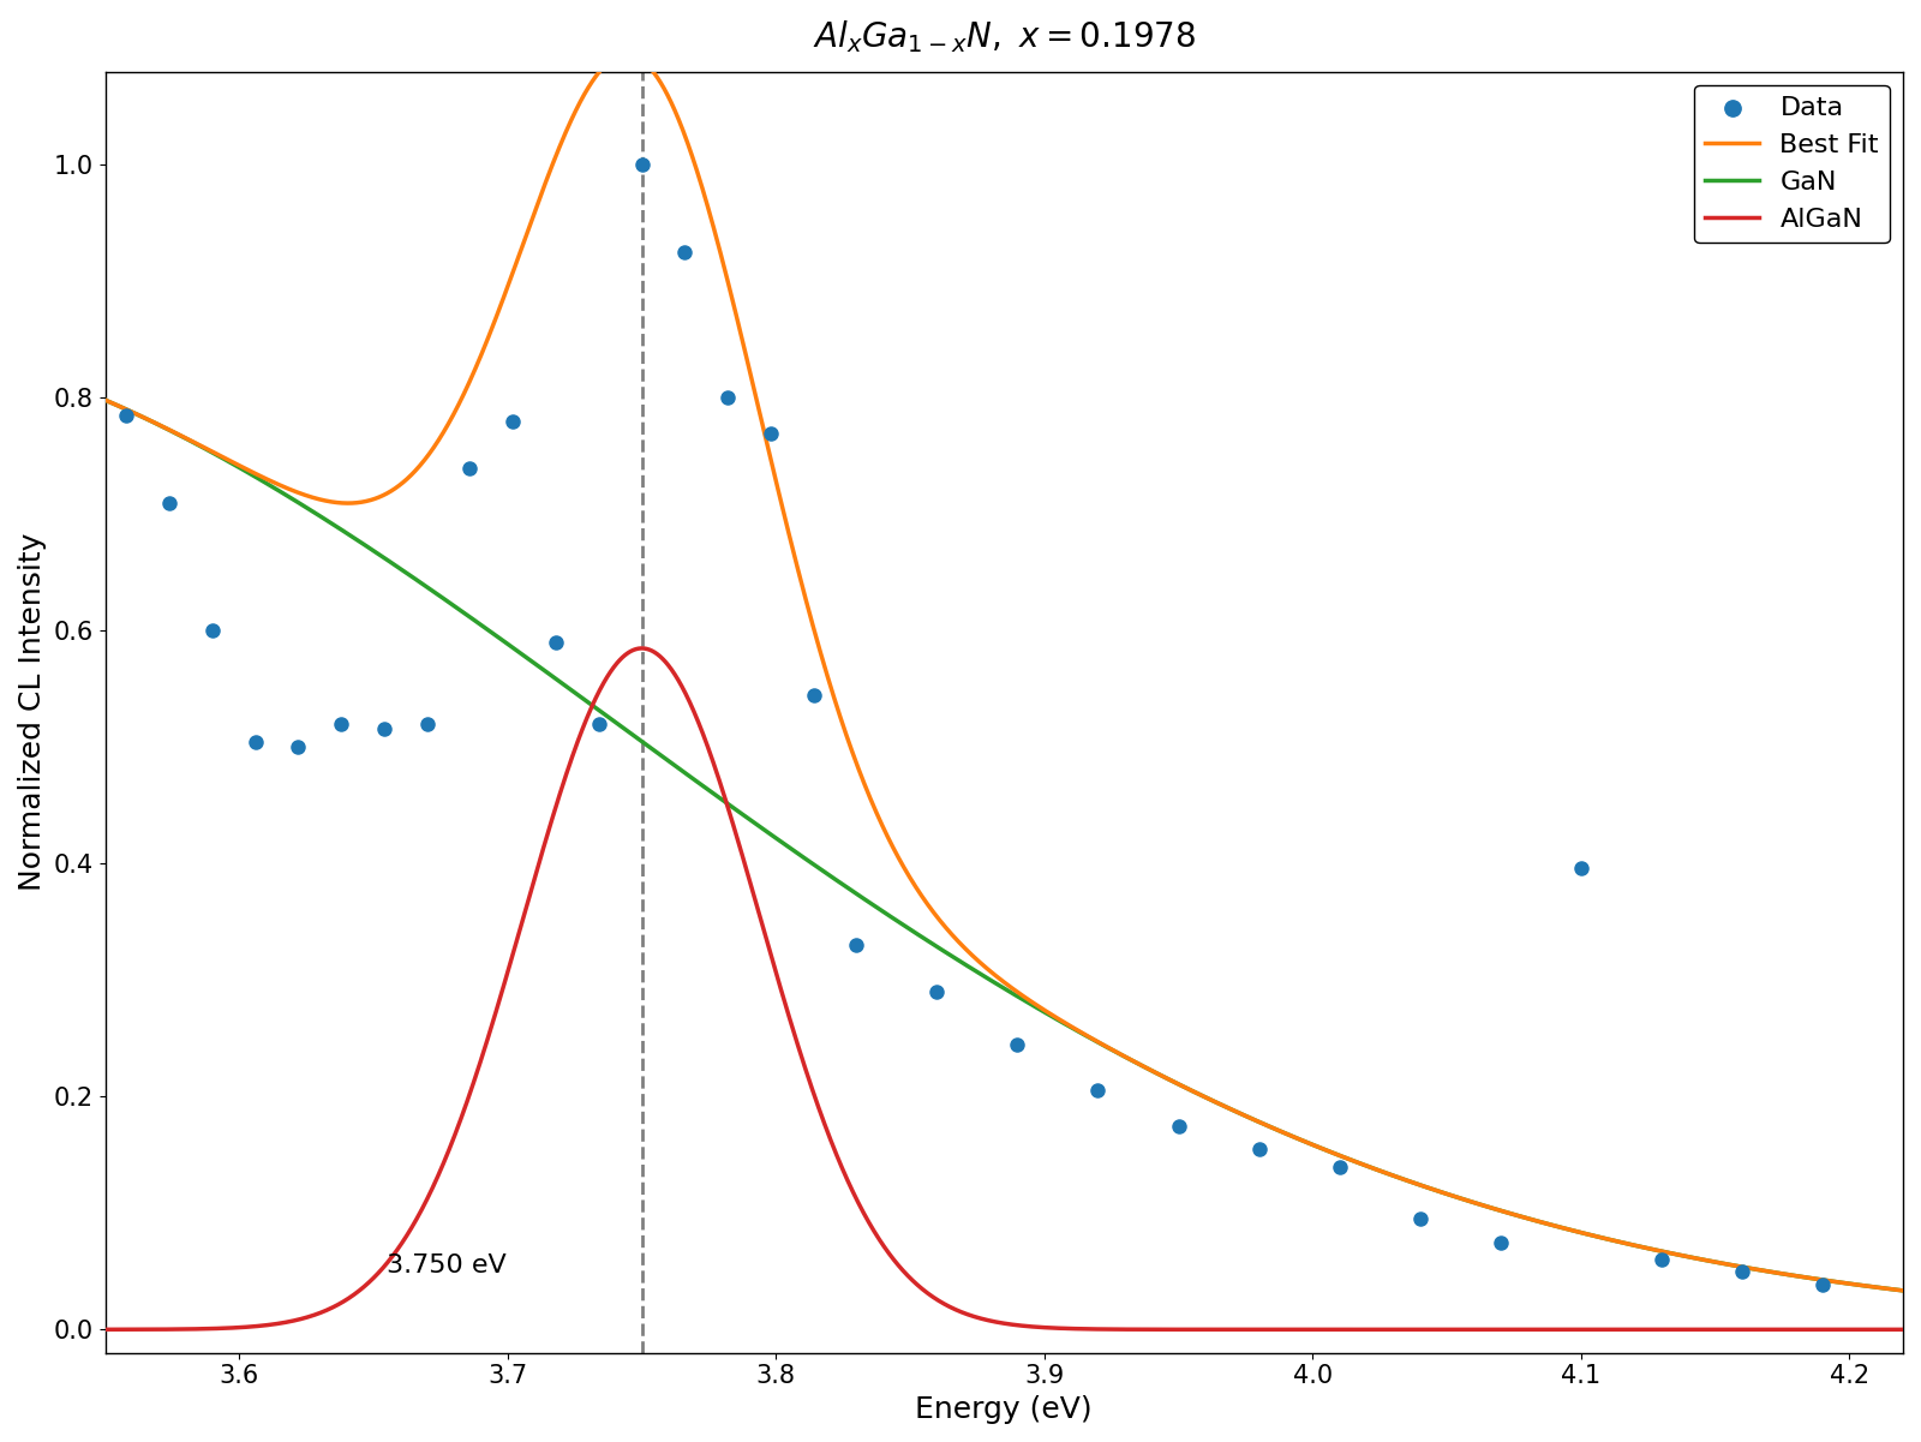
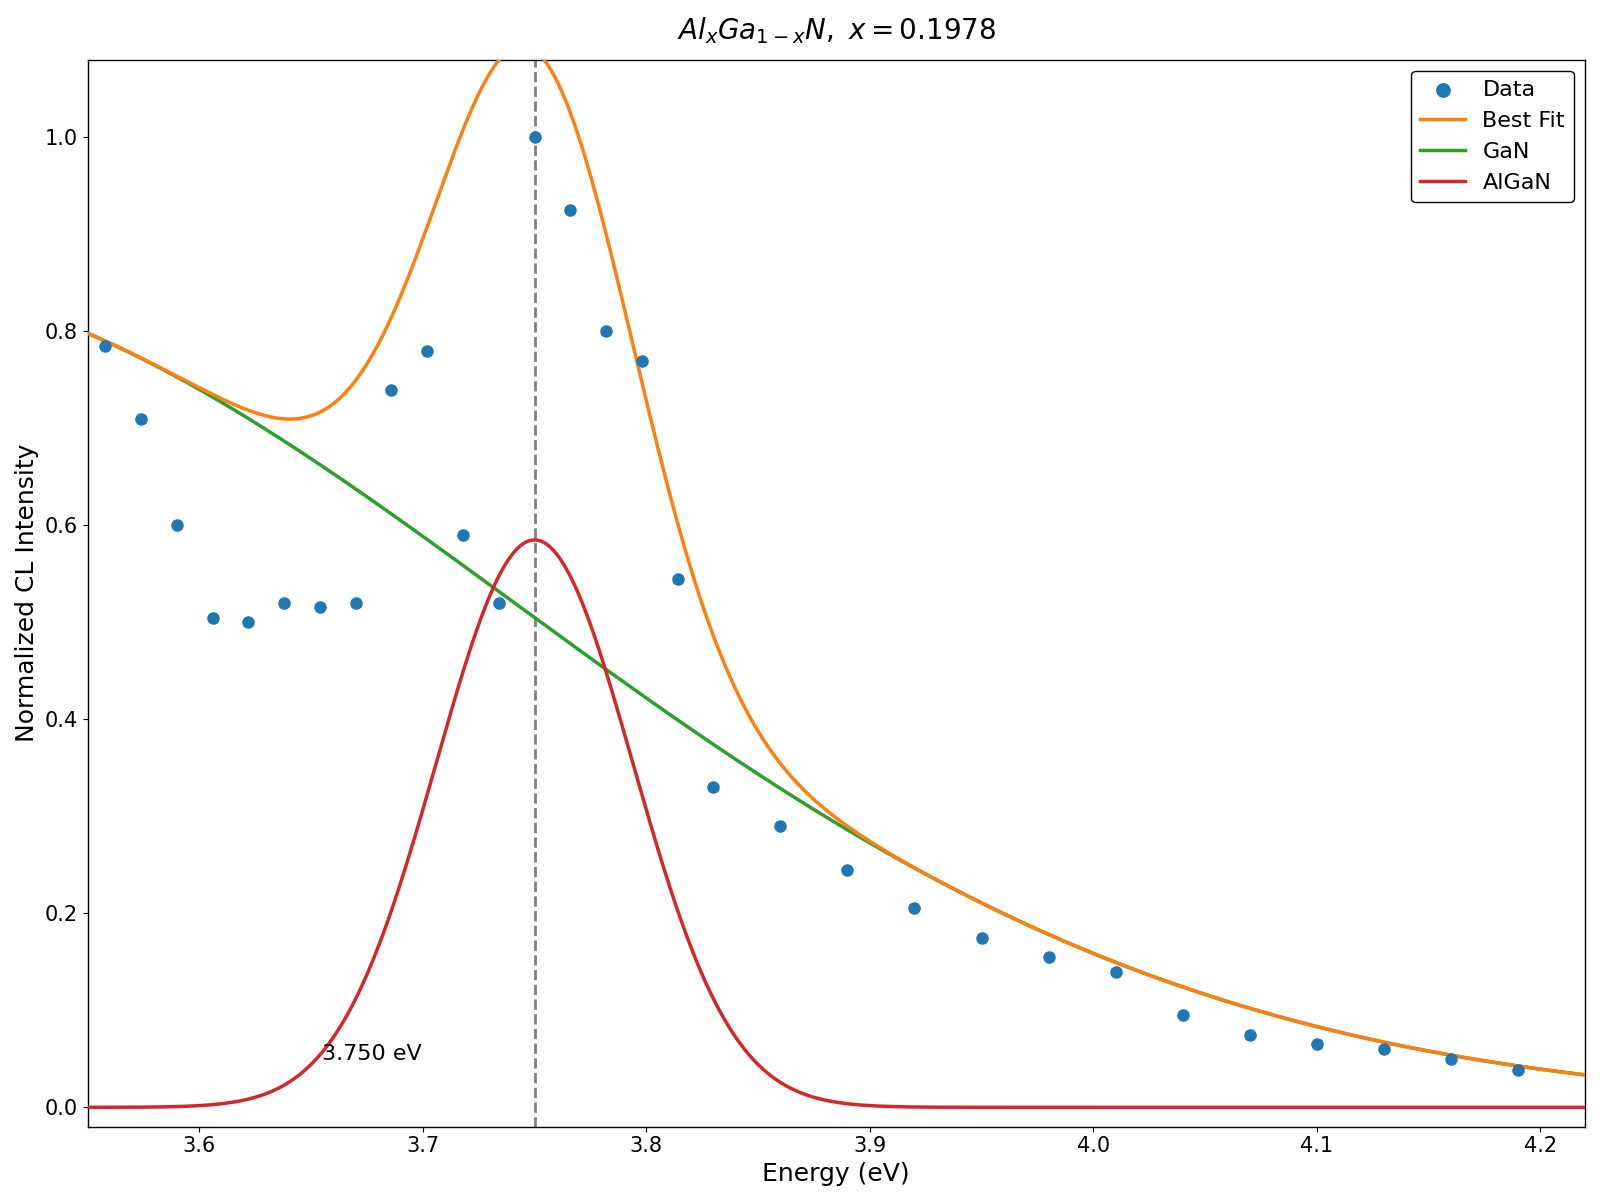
Data/4.1: 0.396 -> 0.065
